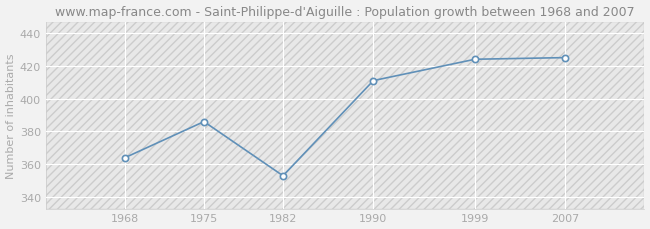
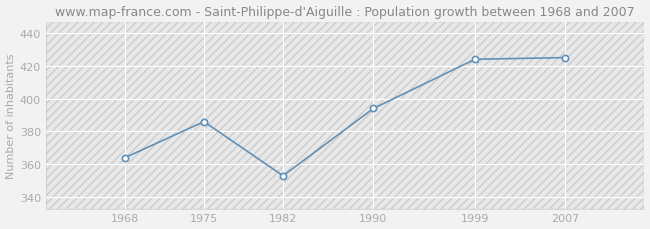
1990: 411 -> 394
